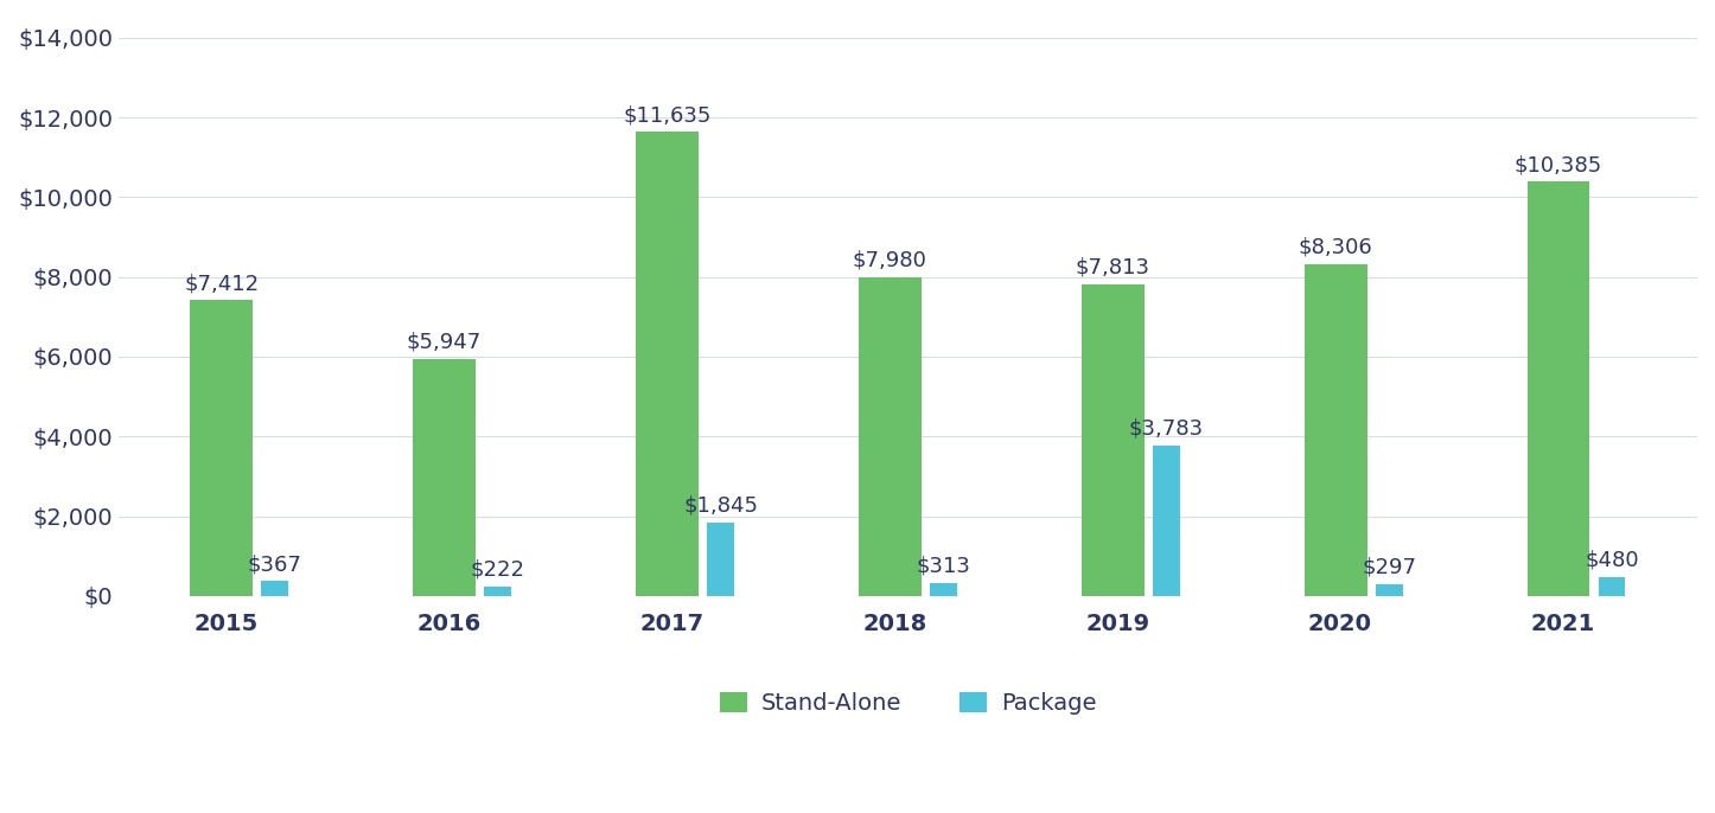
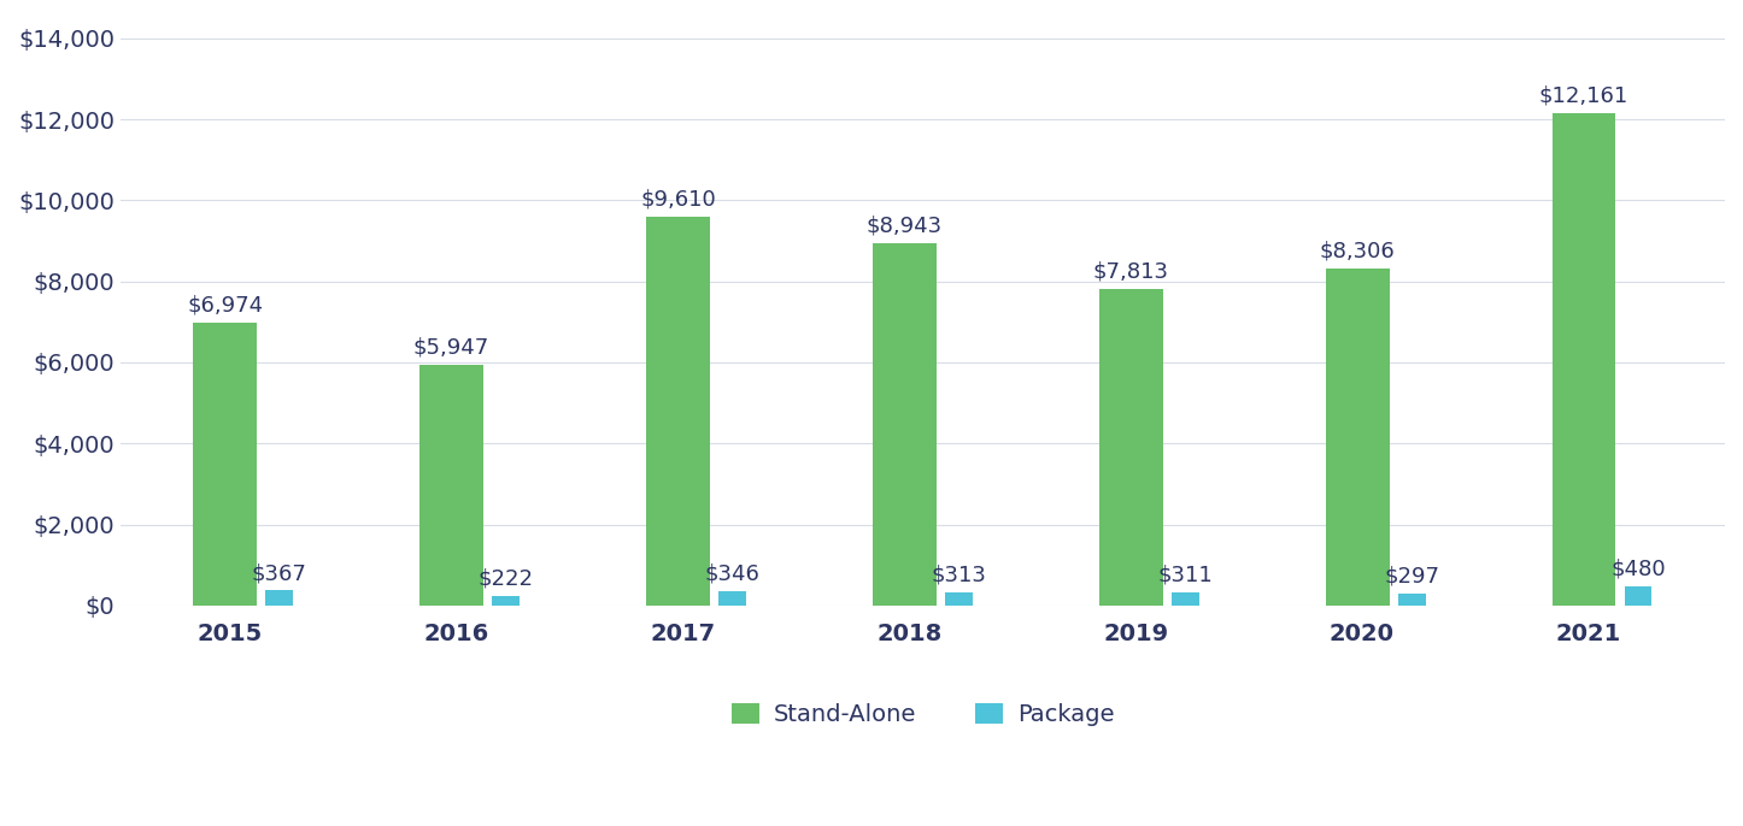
Stand-Alone/2015: $7,412 -> $6,974
Stand-Alone/2017: $11,635 -> $9,610
Package/2017: $1,845 -> $346
Stand-Alone/2018: $7,980 -> $8,943
Package/2019: $3,783 -> $311
Stand-Alone/2021: $10,385 -> $12,161
